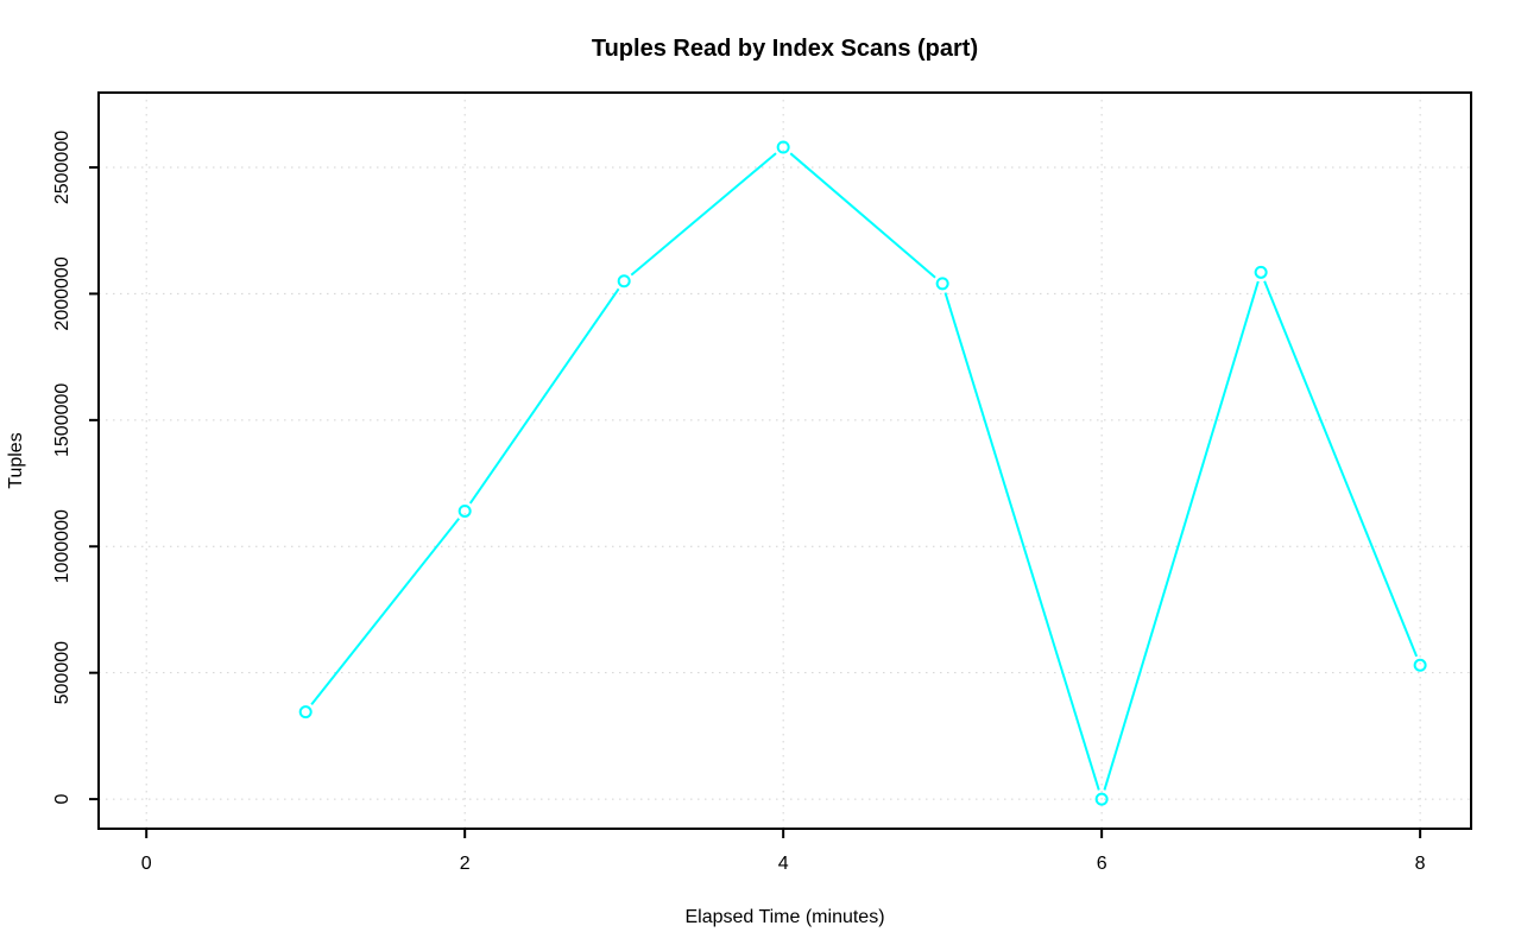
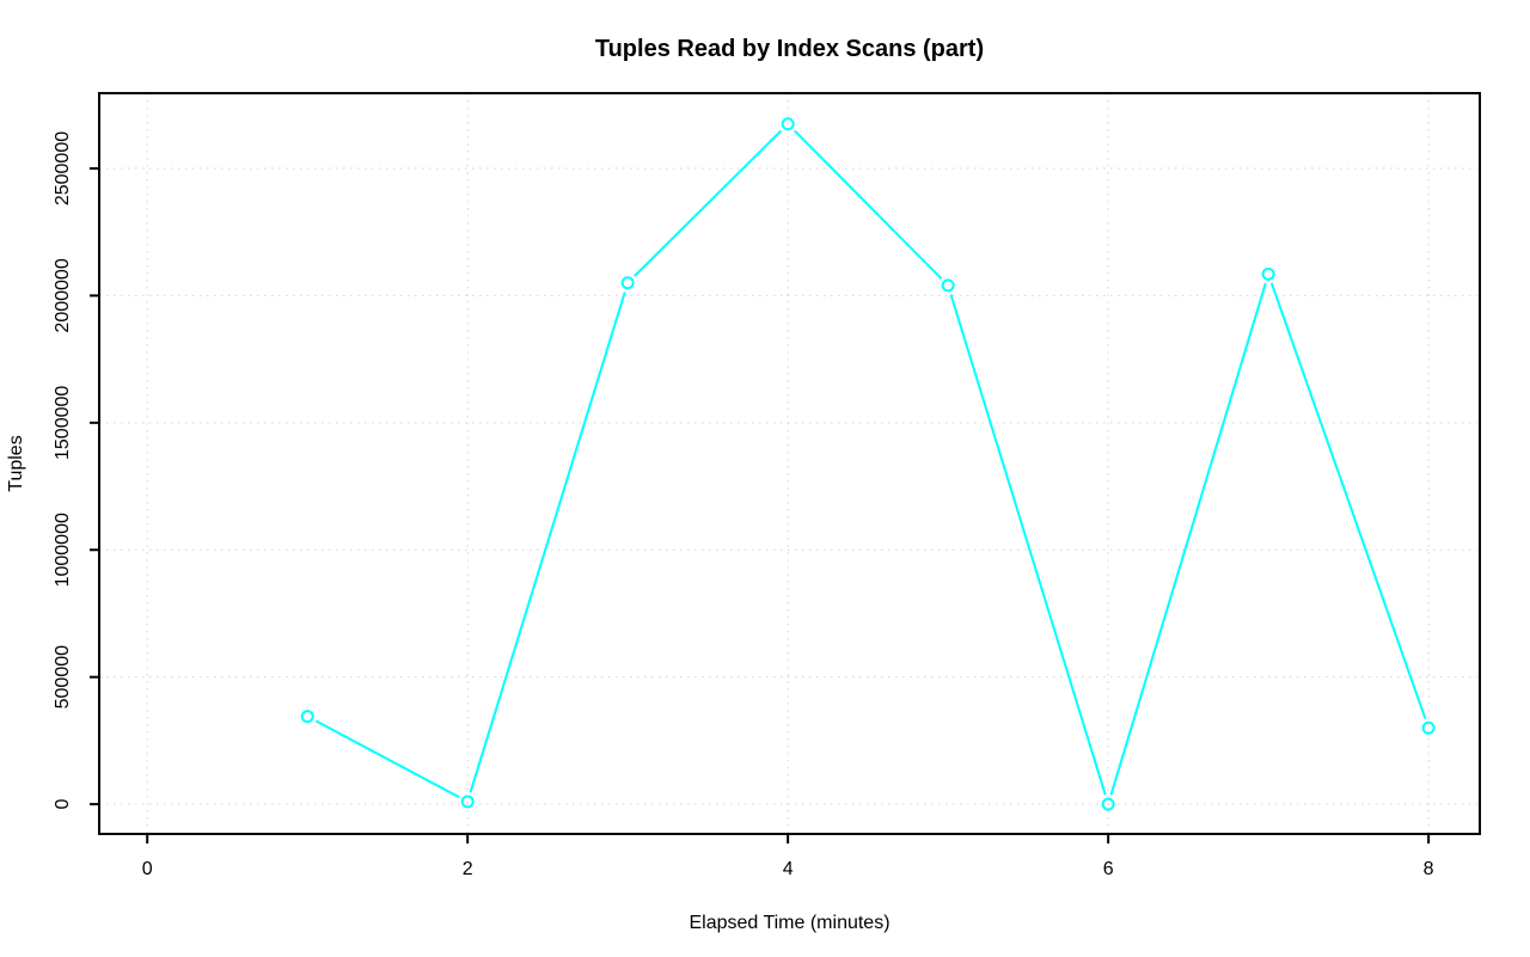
2: 1140000 -> 10000
4: 2580000 -> 2680000
8: 530000 -> 300000
